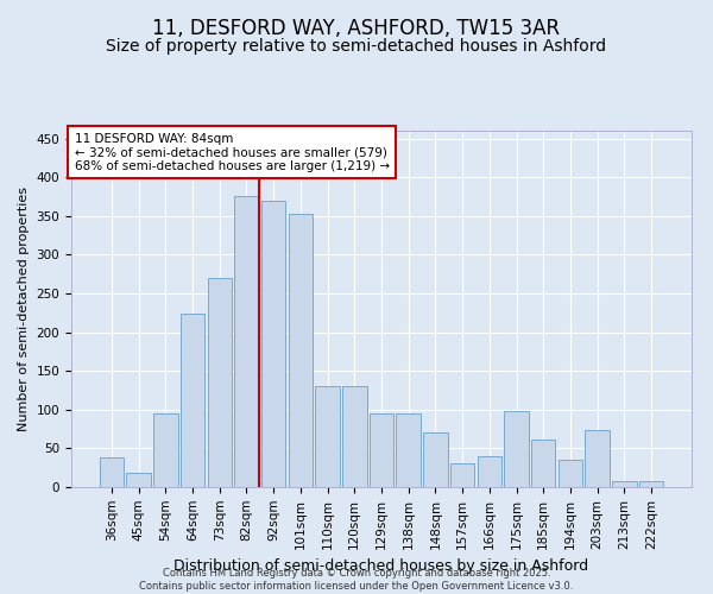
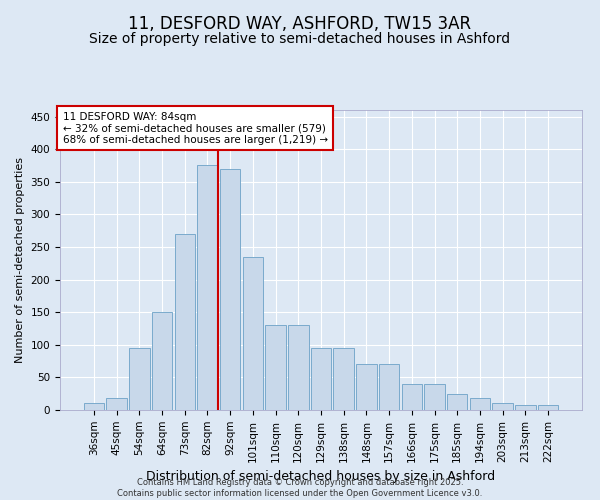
36sqm: 38 -> 10
64sqm: 224 -> 150
101sqm: 352 -> 235
157sqm: 30 -> 70
175sqm: 98 -> 40
185sqm: 62 -> 25
194sqm: 36 -> 18
203sqm: 74 -> 10
